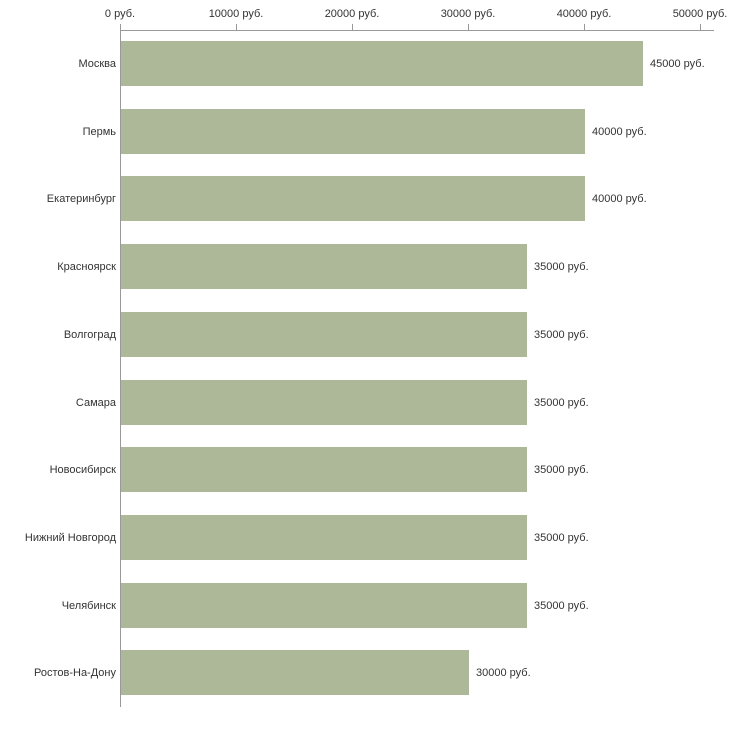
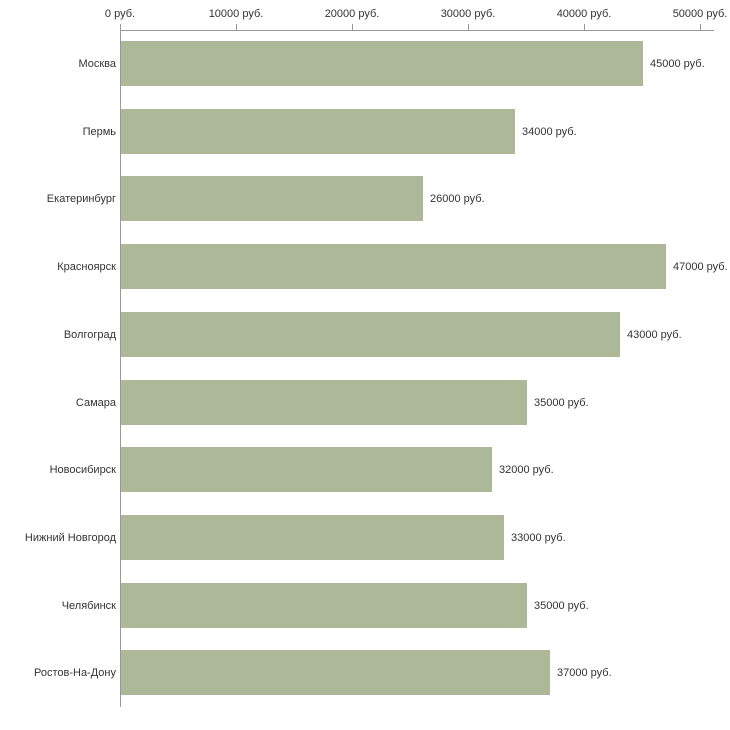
Пермь: 40000 -> 34000
Екатеринбург: 40000 -> 26000
Красноярск: 35000 -> 47000
Волгоград: 35000 -> 43000
Новосибирск: 35000 -> 32000
Нижний Новгород: 35000 -> 33000
Ростов-На-Дону: 30000 -> 37000
